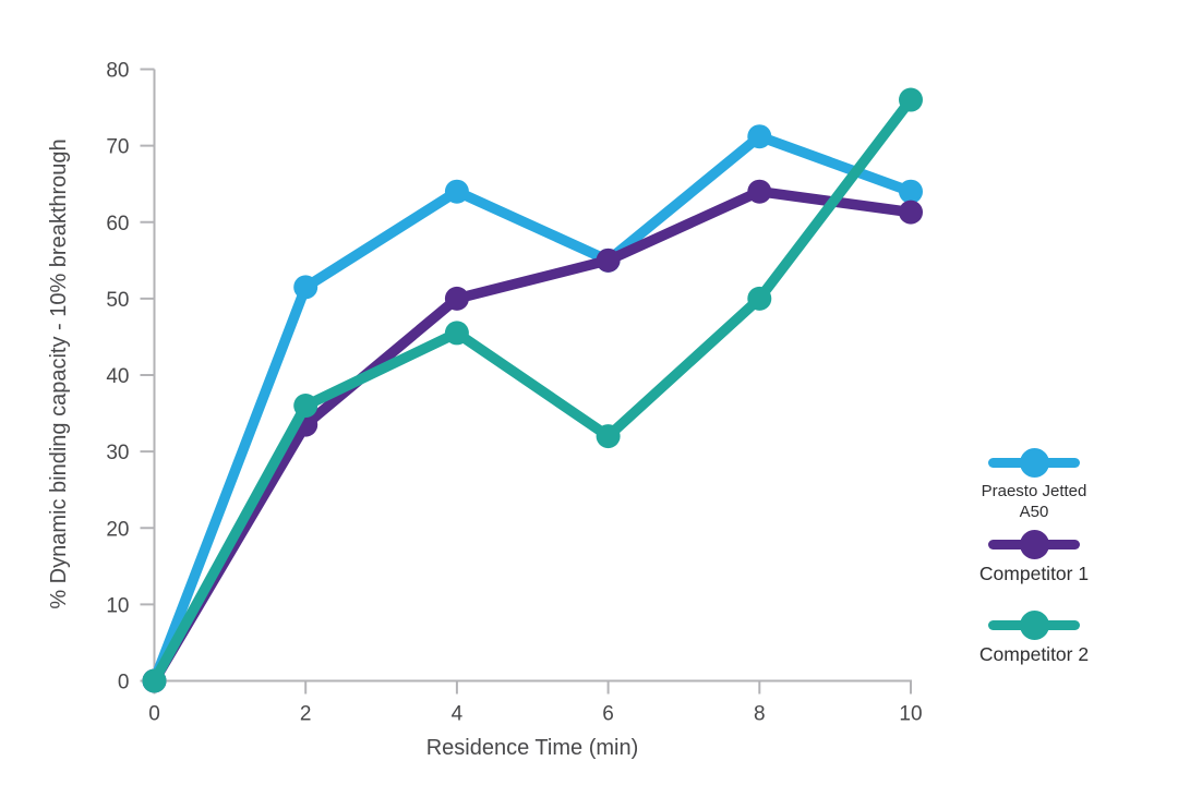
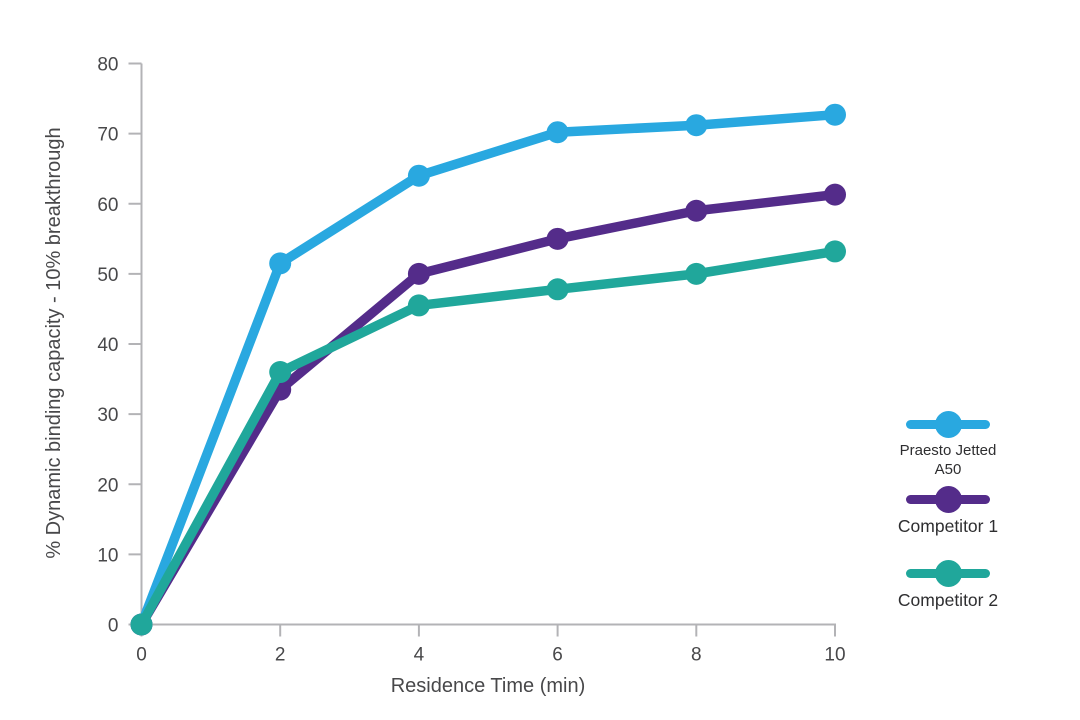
Praesto Jetted A50/6: 55 -> 70
Competitor 2/6: 32 -> 48
Competitor 1/8: 64 -> 59
Praesto Jetted A50/10: 64 -> 73
Competitor 2/10: 76 -> 53
